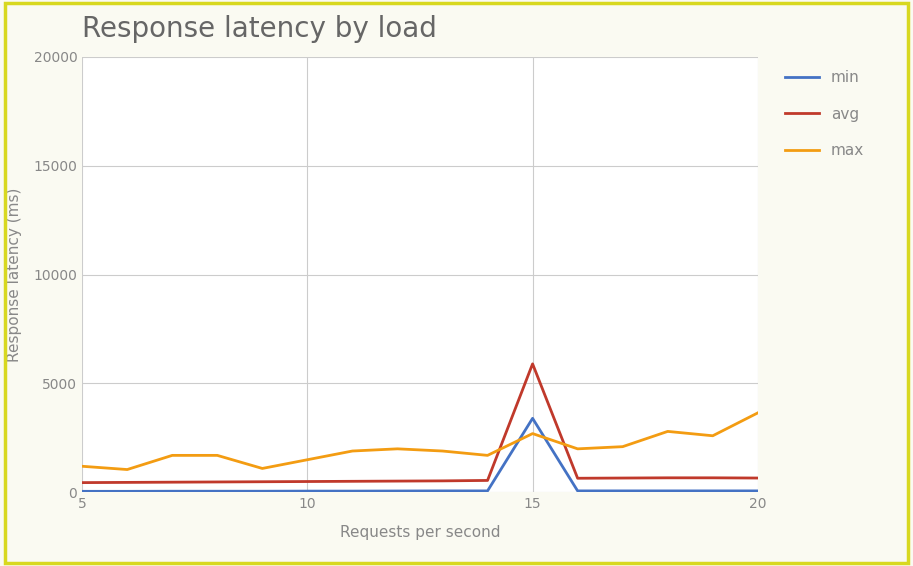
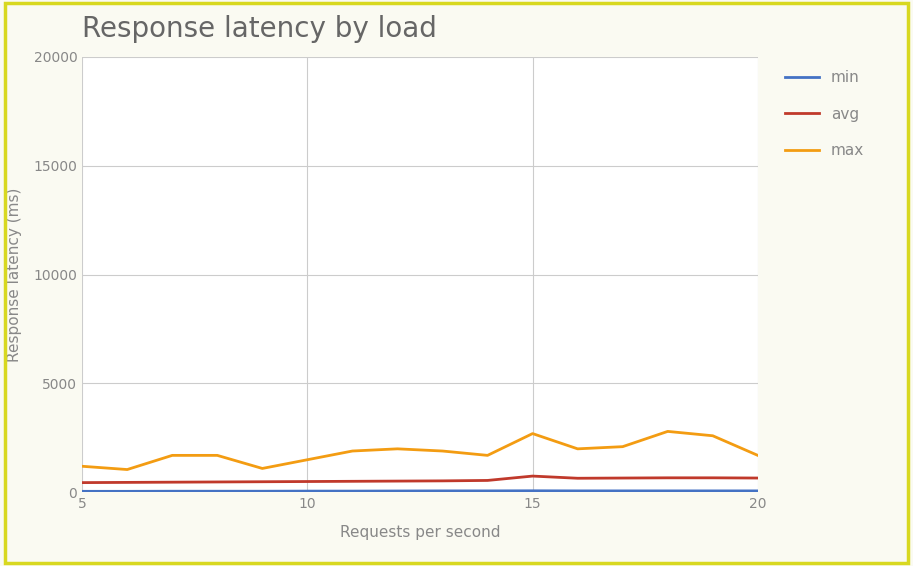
min/15: 3400 -> 80
avg/15: 5900 -> 750
max/20: 3650 -> 1700
